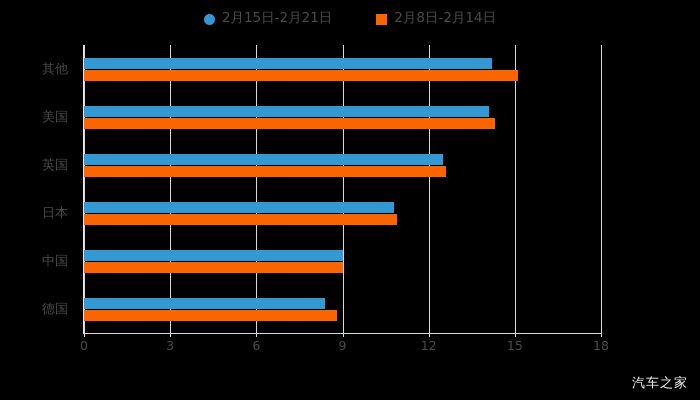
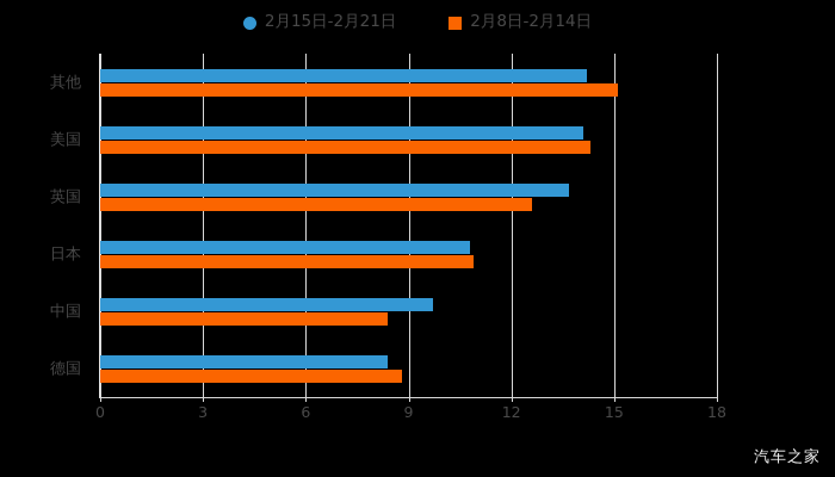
2月15日-2月21日/英国: 12.5 -> 13.7
2月15日-2月21日/中国: 9.0 -> 9.7
2月8日-2月14日/中国: 9.0 -> 8.4
